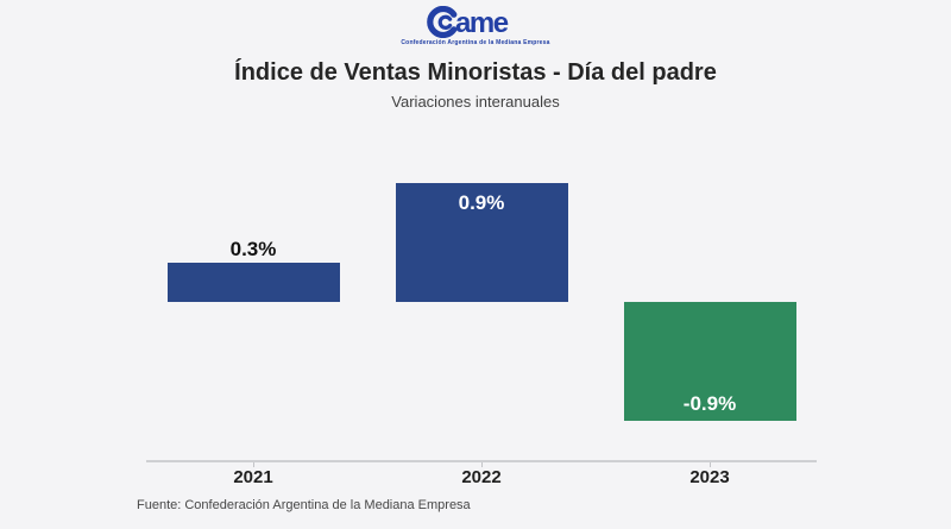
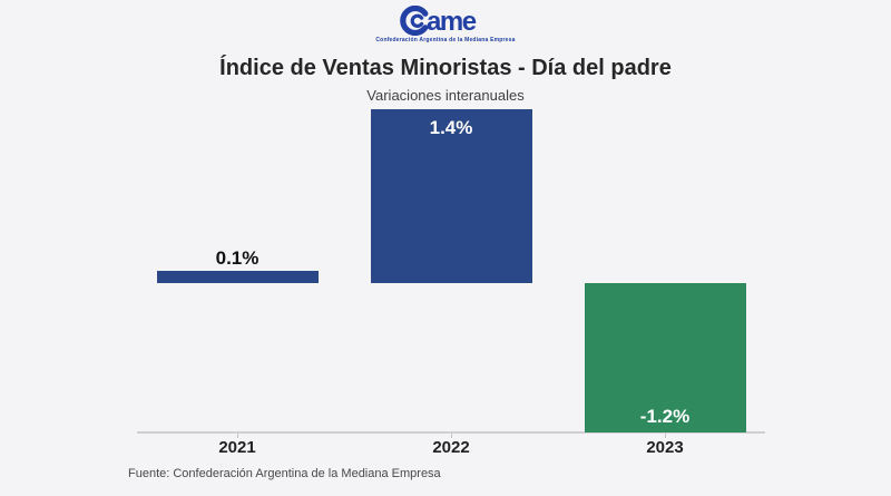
2021: 0.3% -> 0.1%
2022: 0.9% -> 1.4%
2023: -0.9% -> -1.2%
